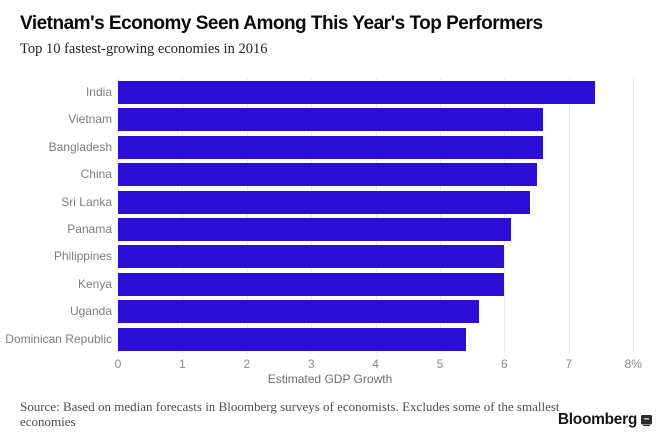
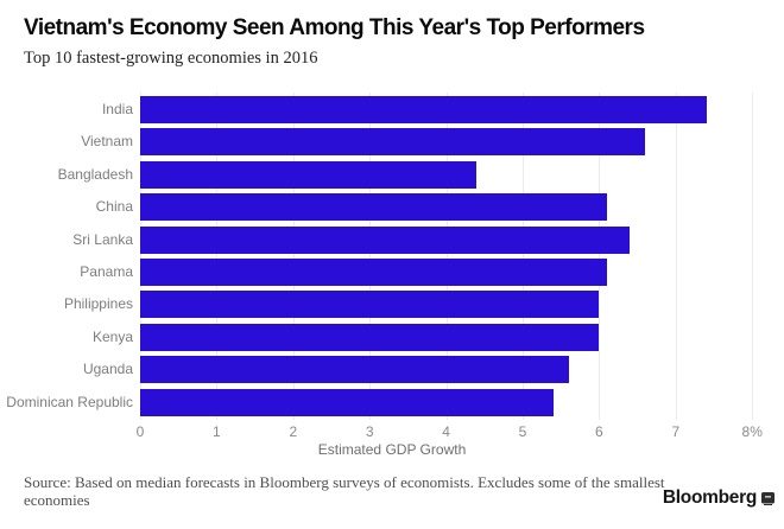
Bangladesh: 6.6% -> 4.4%
China: 6.5% -> 6.1%
